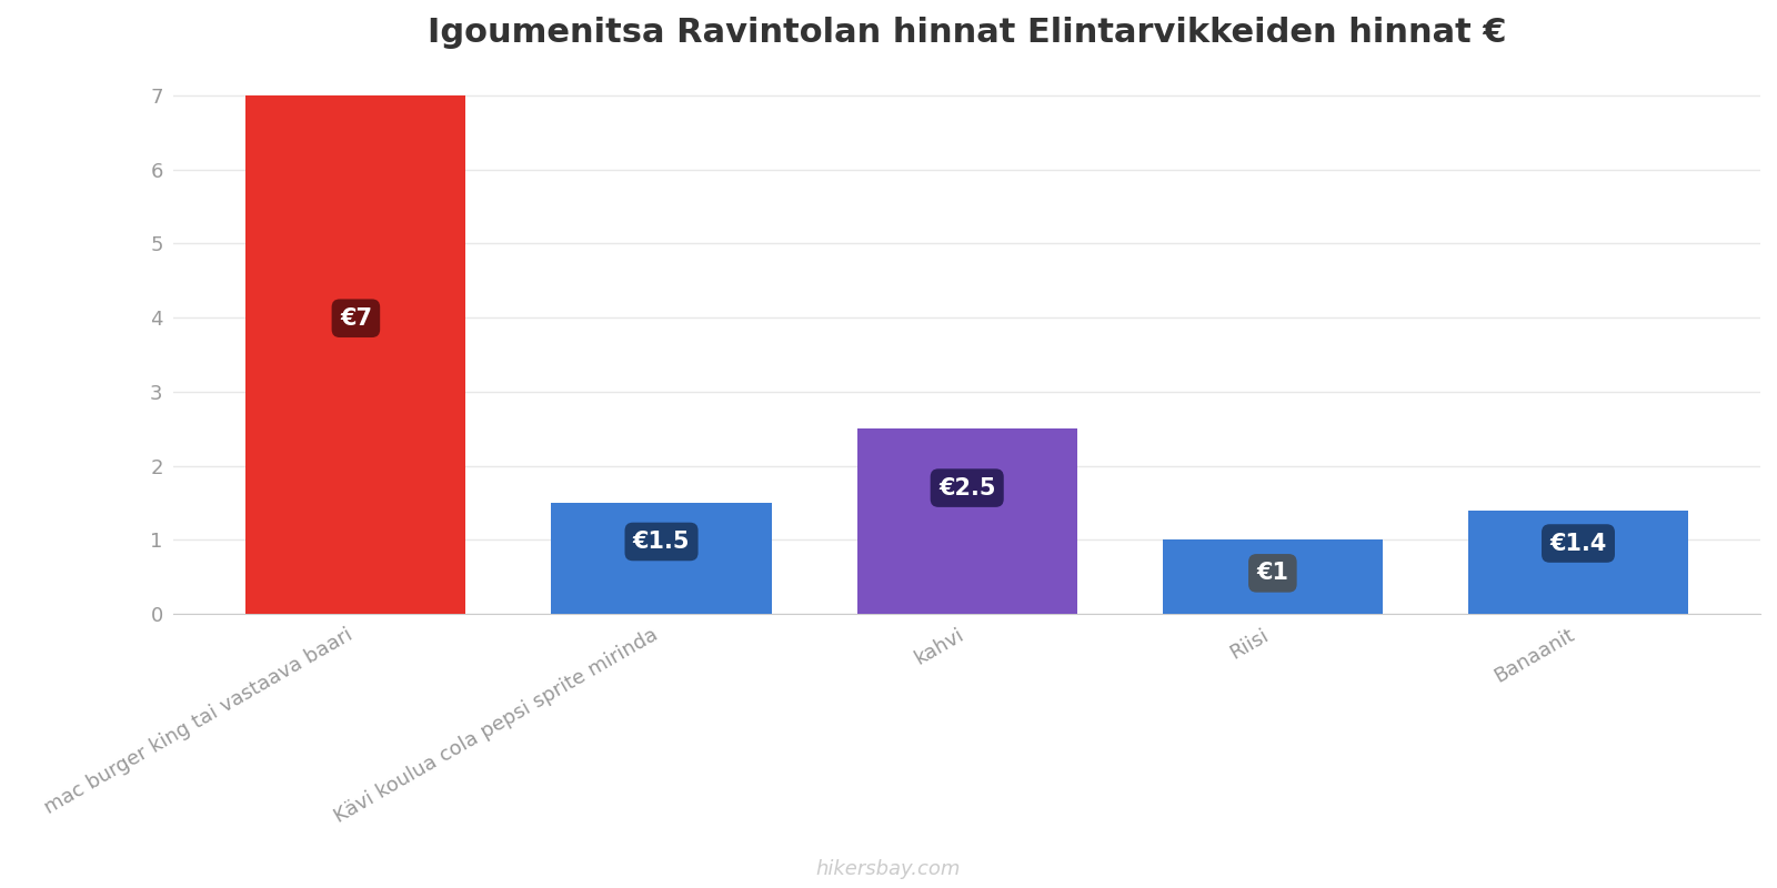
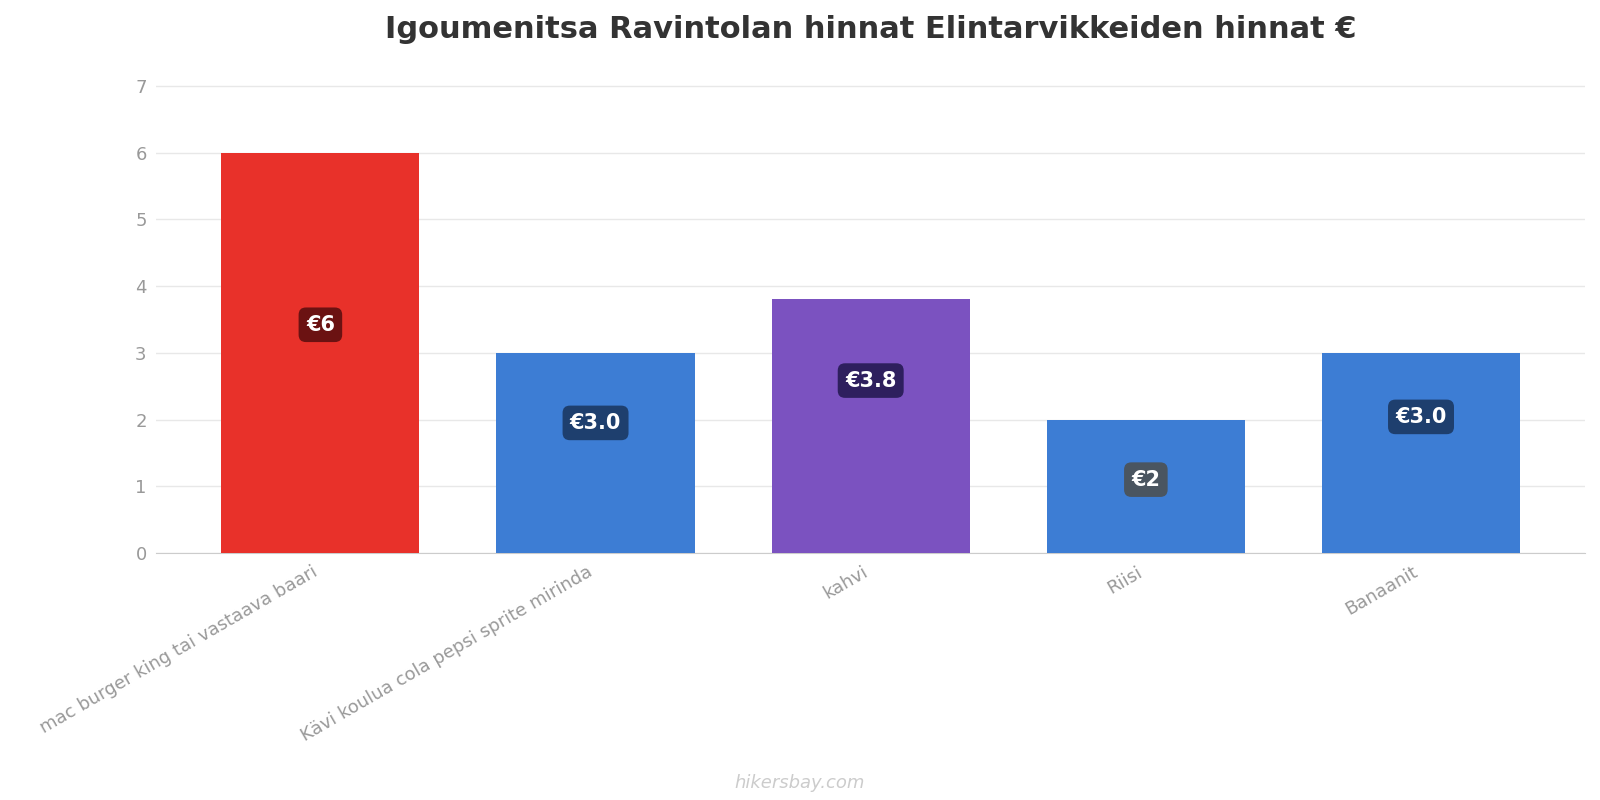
mac burger king tai vastaava baari: €7 -> €6
Kävi koulua cola pepsi sprite mirinda: €1.5 -> €3.0
kahvi: €2.5 -> €3.8
Riisi: €1 -> €2
Banaanit: €1.4 -> €3.0
